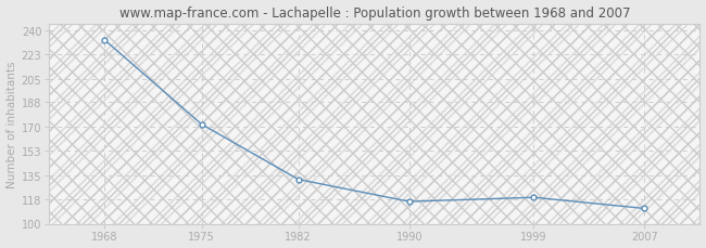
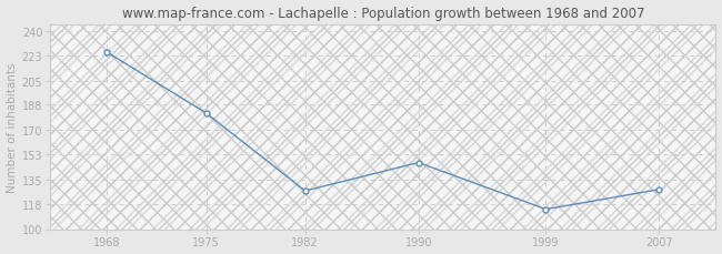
1968: 233 -> 225
1975: 172 -> 182
1982: 132 -> 127
1990: 116 -> 147
1999: 119 -> 114
2007: 111 -> 128
